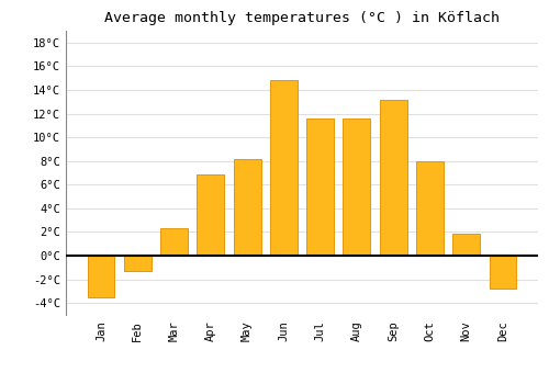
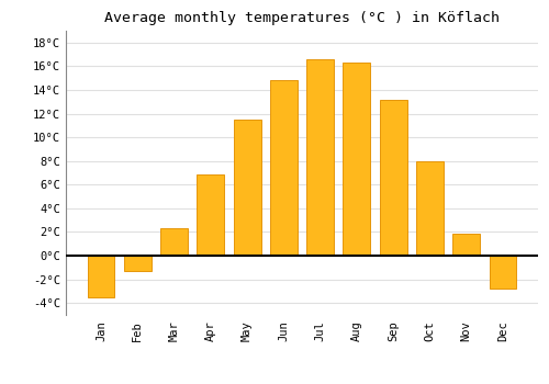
May: 8.2°C -> 11.5°C
Jul: 11.6°C -> 16.6°C
Aug: 11.6°C -> 16.3°C
